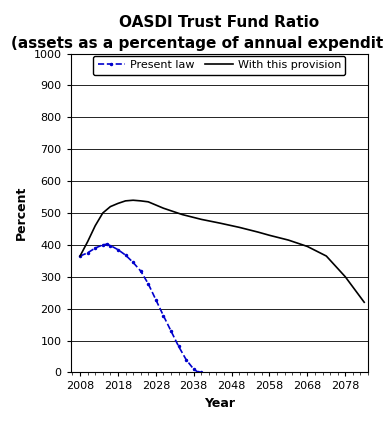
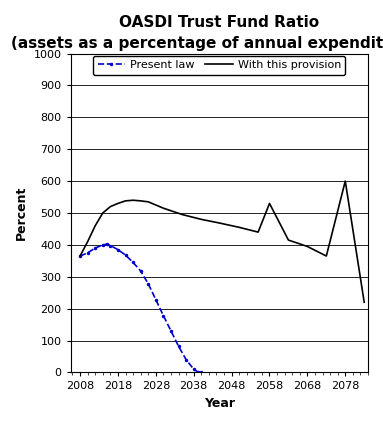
With this provision/2058: 430 -> 530
With this provision/2078: 300 -> 600
